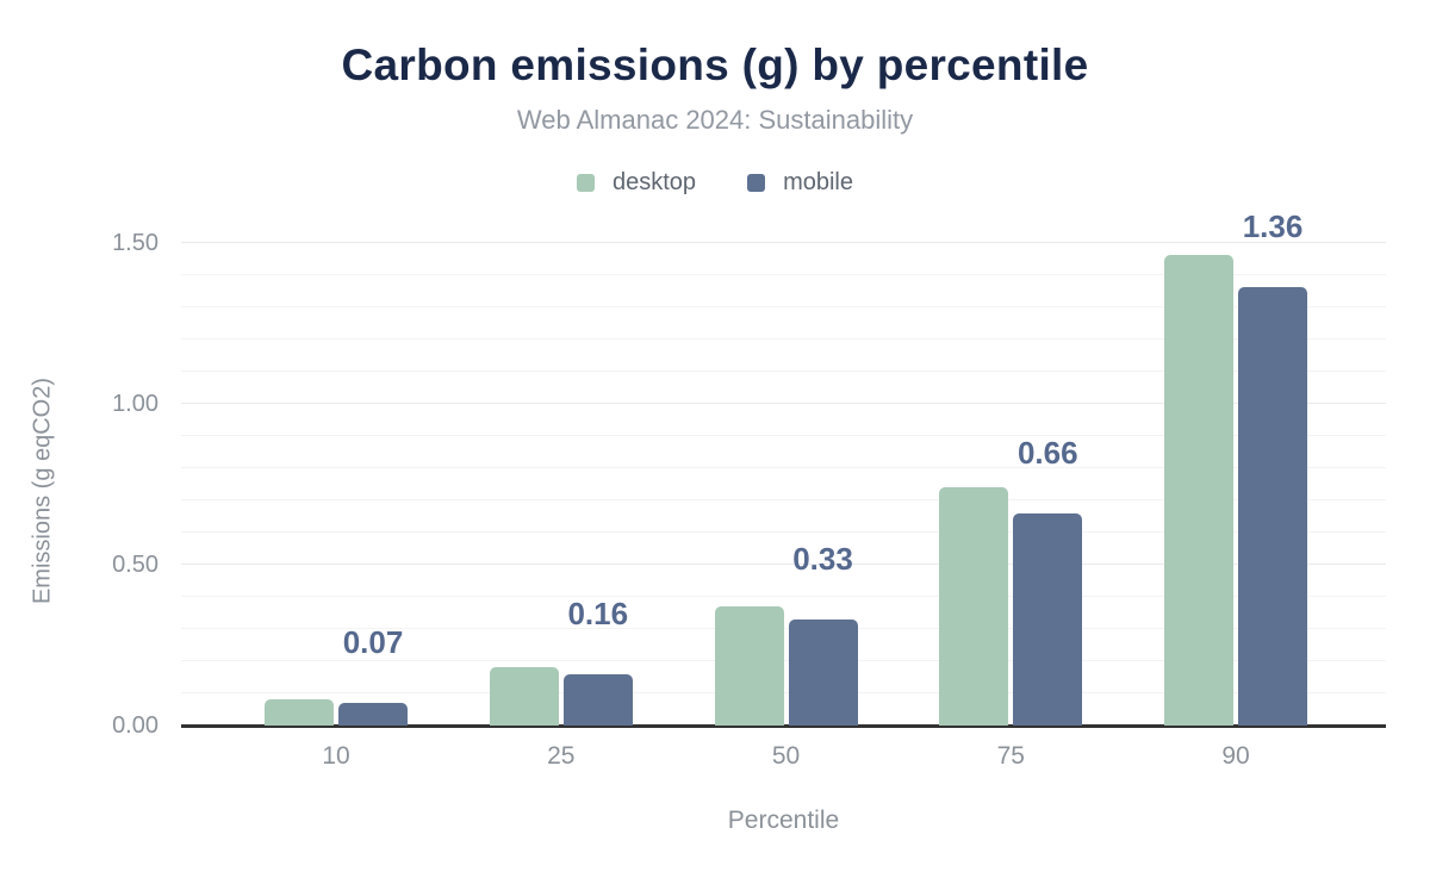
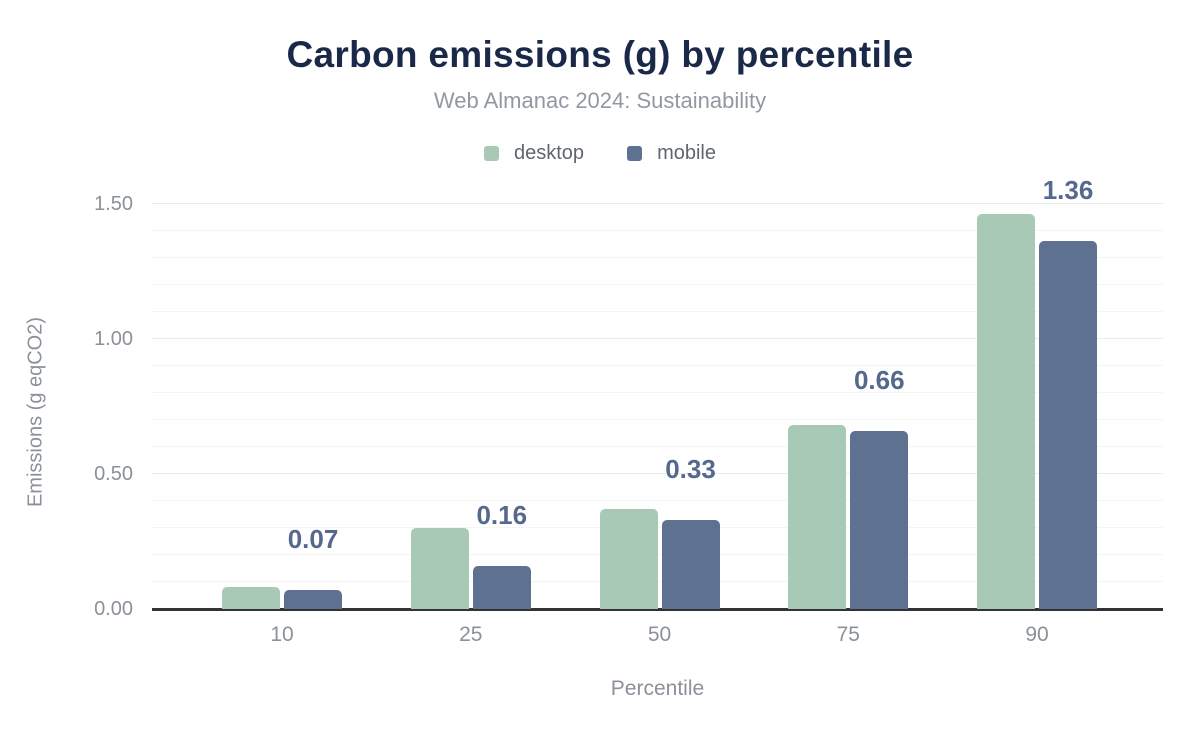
desktop/25: 0.18 -> 0.30
desktop/75: 0.74 -> 0.68
